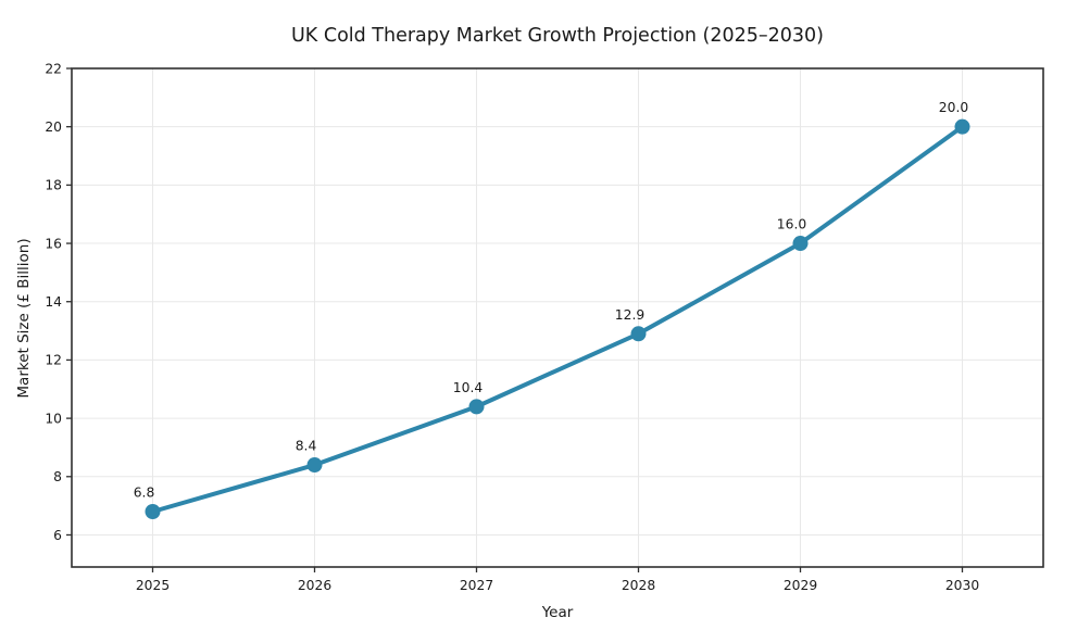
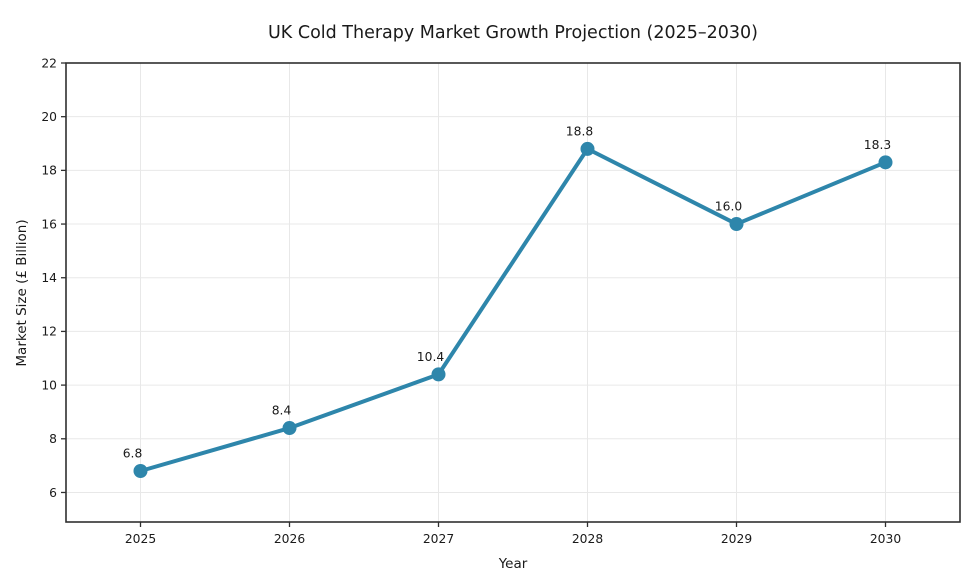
2028: 12.9 -> 18.8
2030: 20.0 -> 18.3
